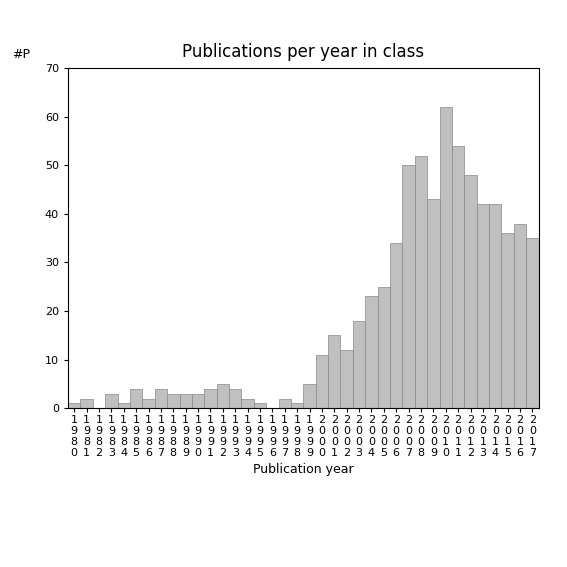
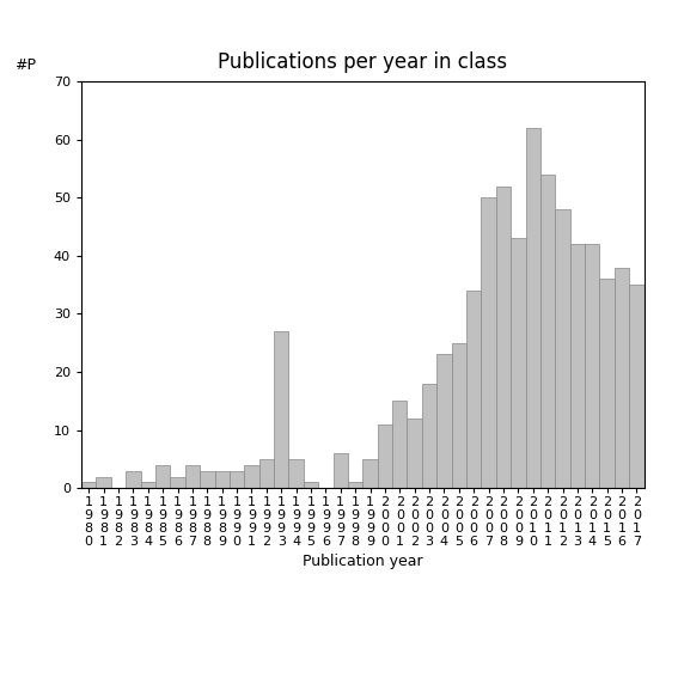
1 9 9 3: 4 -> 27
1 9 9 4: 2 -> 5
1 9 9 7: 2 -> 6
